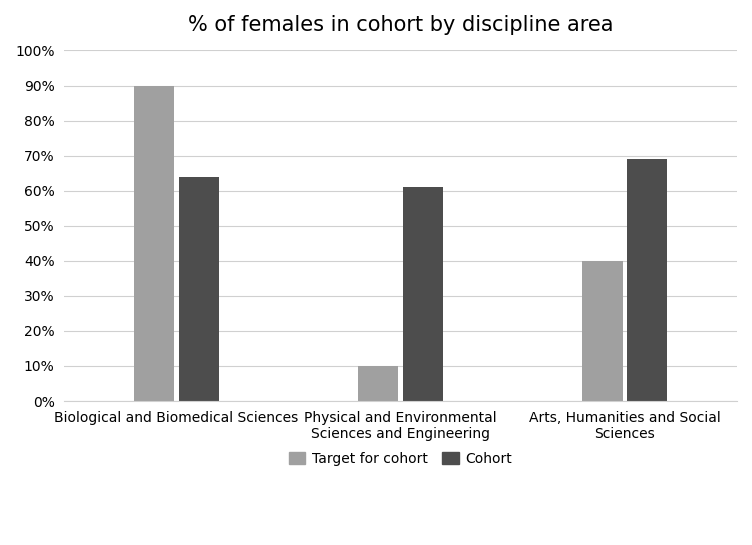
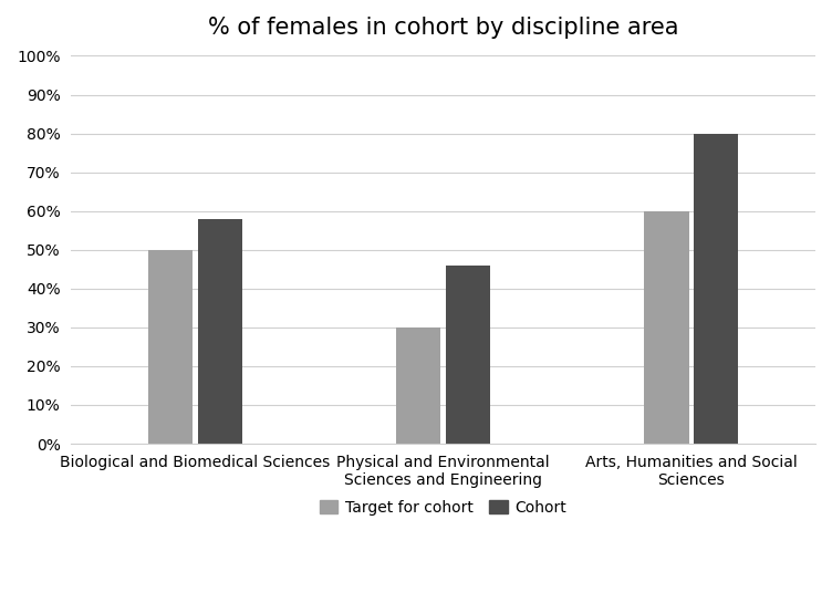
Target for cohort/Biological and Biomedical Sciences: 90% -> 50%
Cohort/Biological and Biomedical Sciences: 64% -> 58%
Target for cohort/Physical and Environmental Sciences and Engineering: 10% -> 30%
Cohort/Physical and Environmental Sciences and Engineering: 61% -> 46%
Target for cohort/Arts, Humanities and Social Sciences: 40% -> 60%
Cohort/Arts, Humanities and Social Sciences: 69% -> 80%
